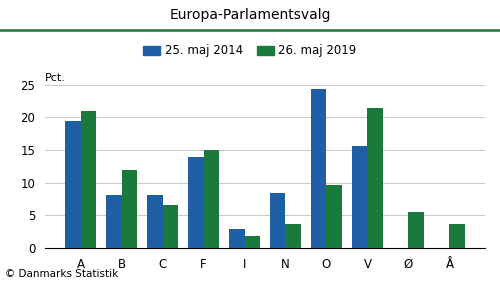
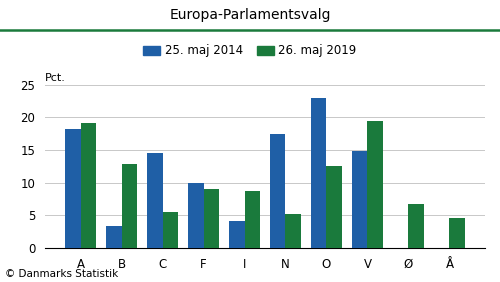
25. maj 2014/A: 19.5 -> 18.2
26. maj 2019/A: 21.0 -> 19.2
25. maj 2014/B: 8.1 -> 3.4
26. maj 2019/B: 12.0 -> 12.8
25. maj 2014/C: 8.1 -> 14.6
26. maj 2019/C: 6.6 -> 5.6
25. maj 2014/F: 13.9 -> 10.0
26. maj 2019/F: 15.0 -> 9.0
25. maj 2014/I: 2.9 -> 4.2
26. maj 2019/I: 1.9 -> 8.8
25. maj 2014/N: 8.5 -> 17.4
26. maj 2019/N: 3.7 -> 5.2
25. maj 2014/O: 24.3 -> 23.0
26. maj 2019/O: 9.6 -> 12.6
25. maj 2014/V: 15.6 -> 14.8
26. maj 2019/V: 21.4 -> 19.4
26. maj 2019/Ø: 5.5 -> 6.8
26. maj 2019/Å: 3.7 -> 4.6
